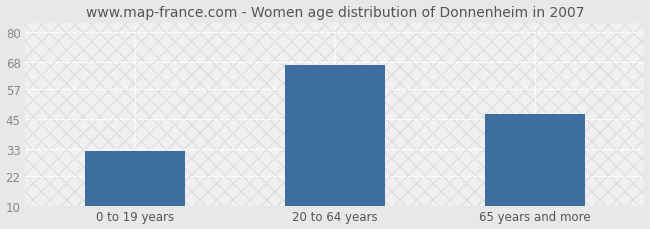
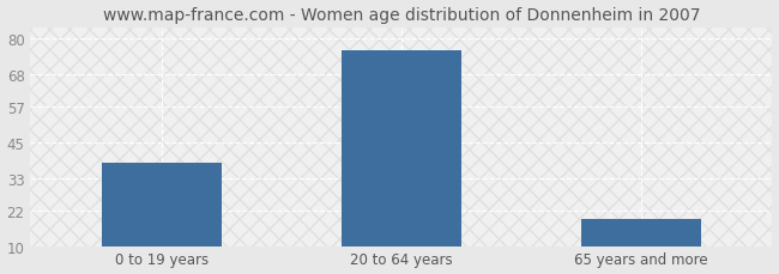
0 to 19 years: 32 -> 38
20 to 64 years: 67 -> 76
65 years and more: 47 -> 19
